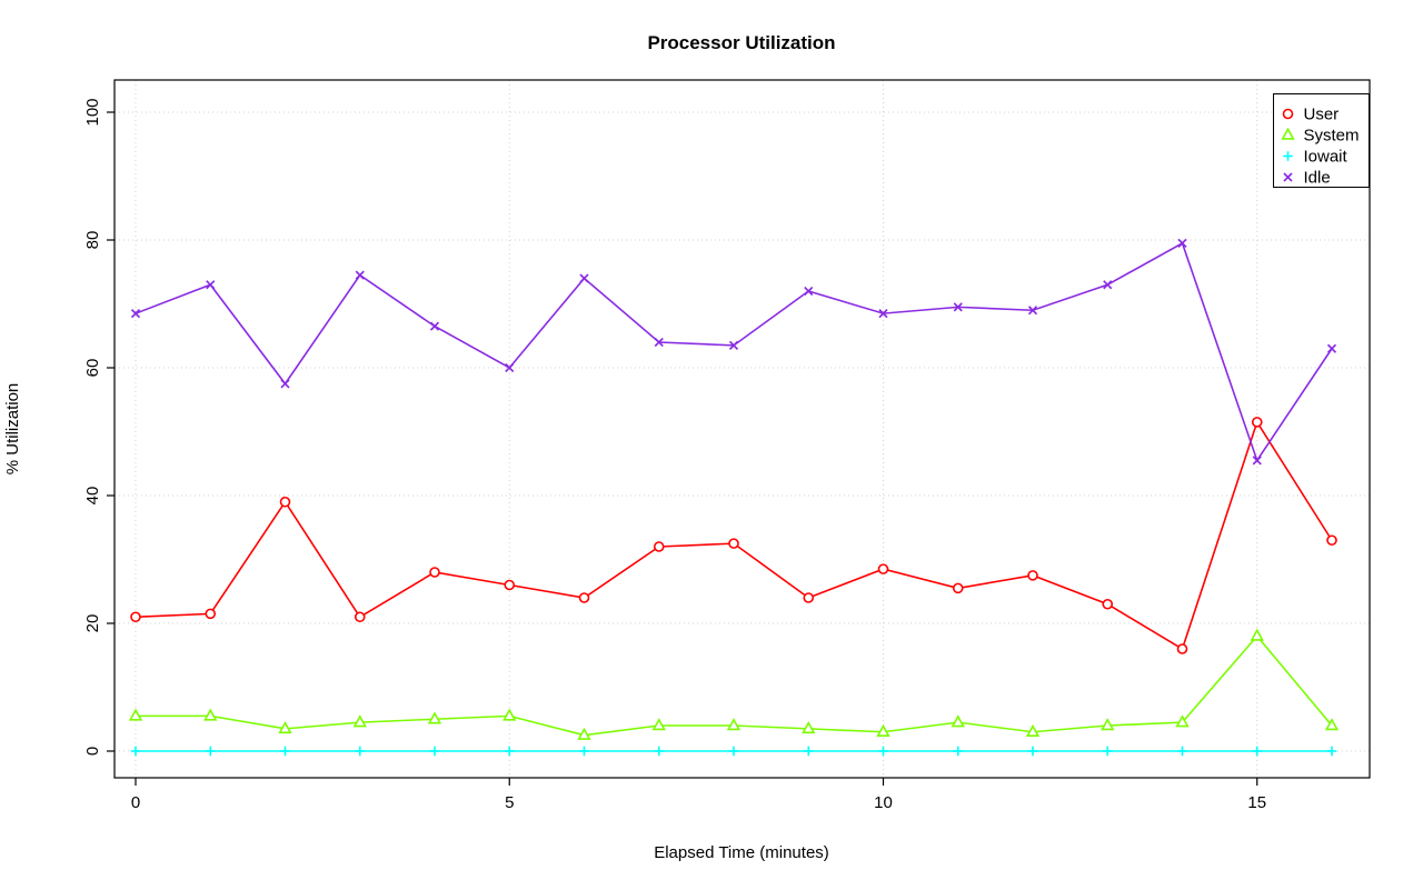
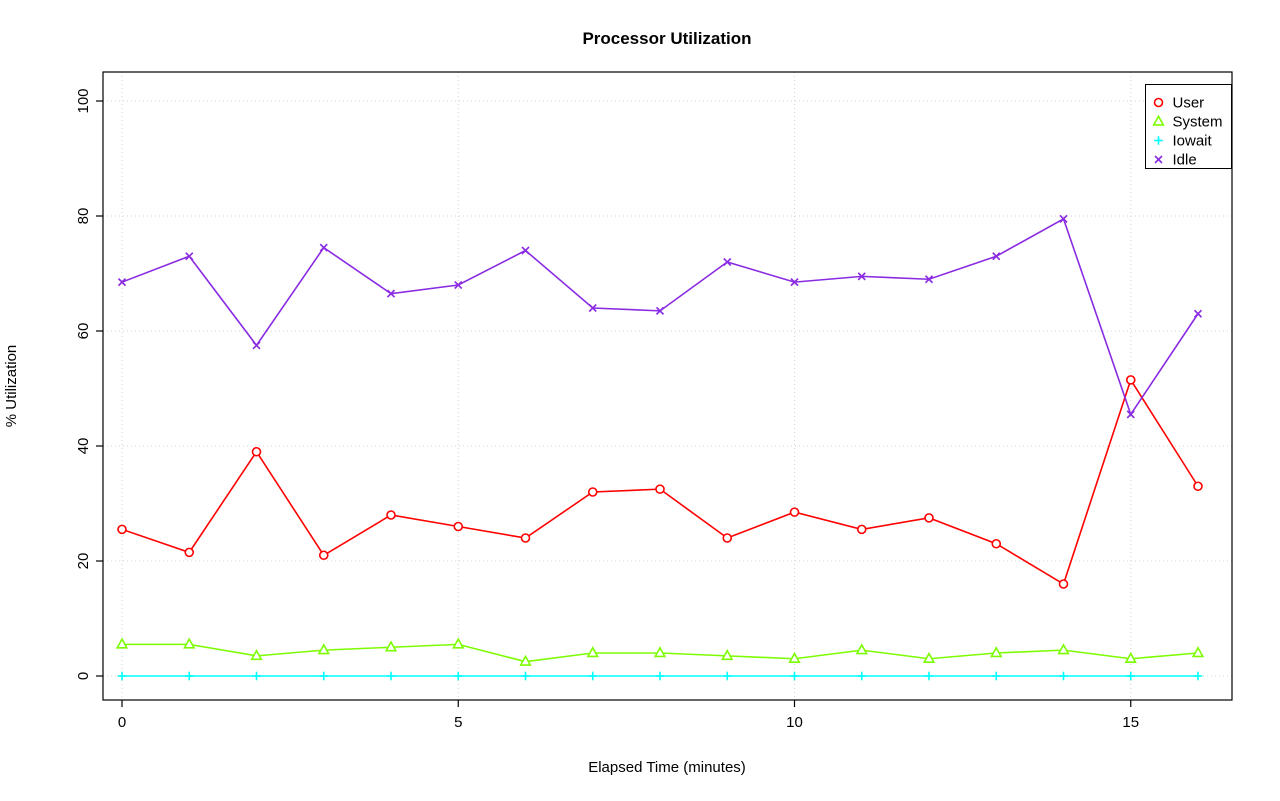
User/0: 21 -> 26
Idle/5: 60 -> 68
System/15: 18 -> 3
